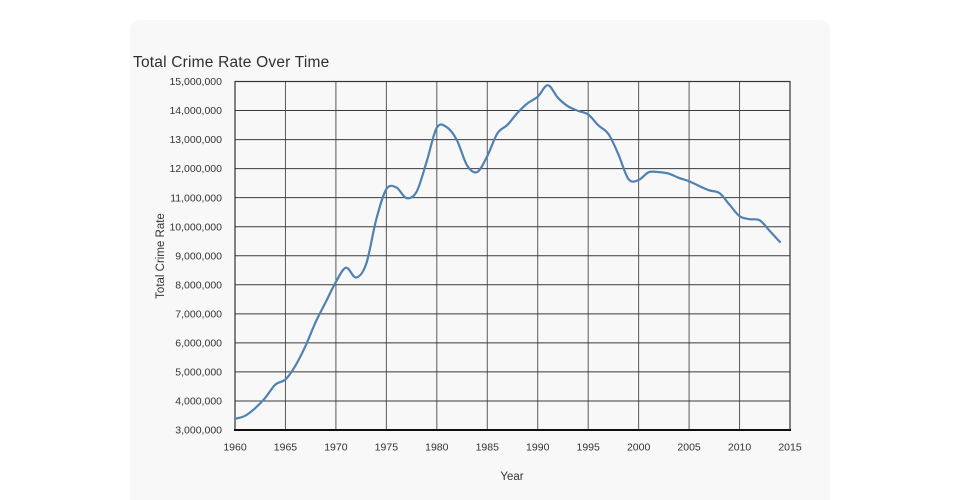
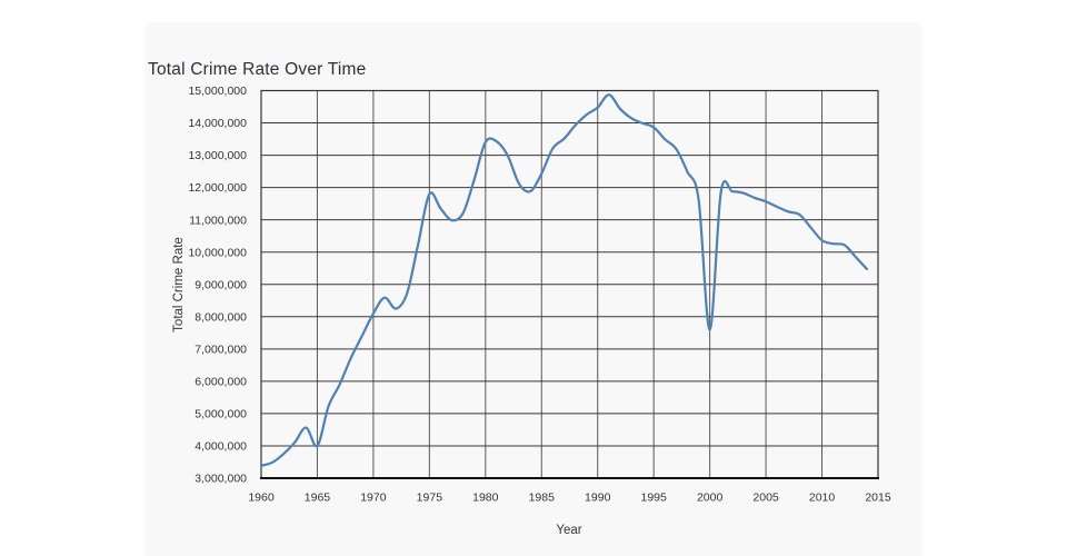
1965: 4700000 -> 4000000
1975: 11300000 -> 11800000
2000: 11600000 -> 7600000
